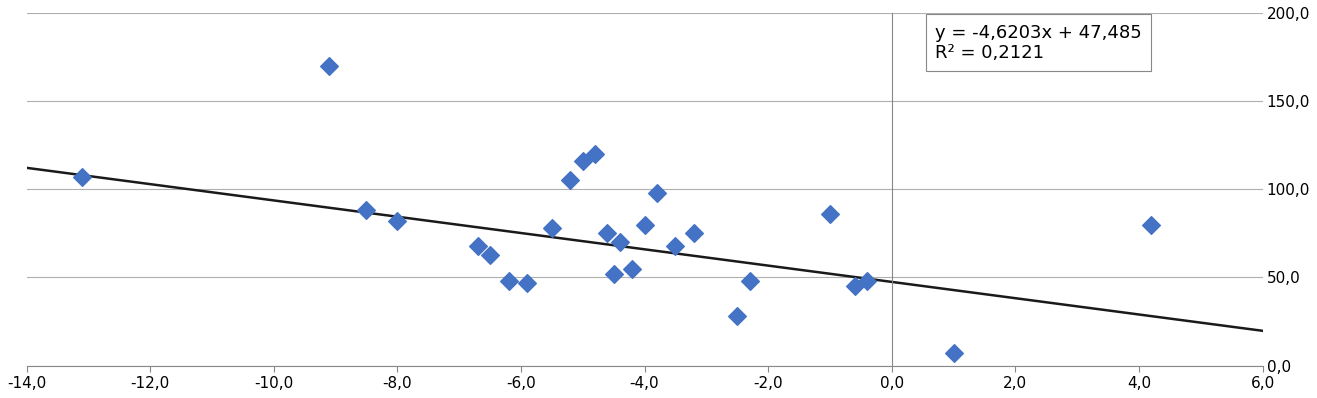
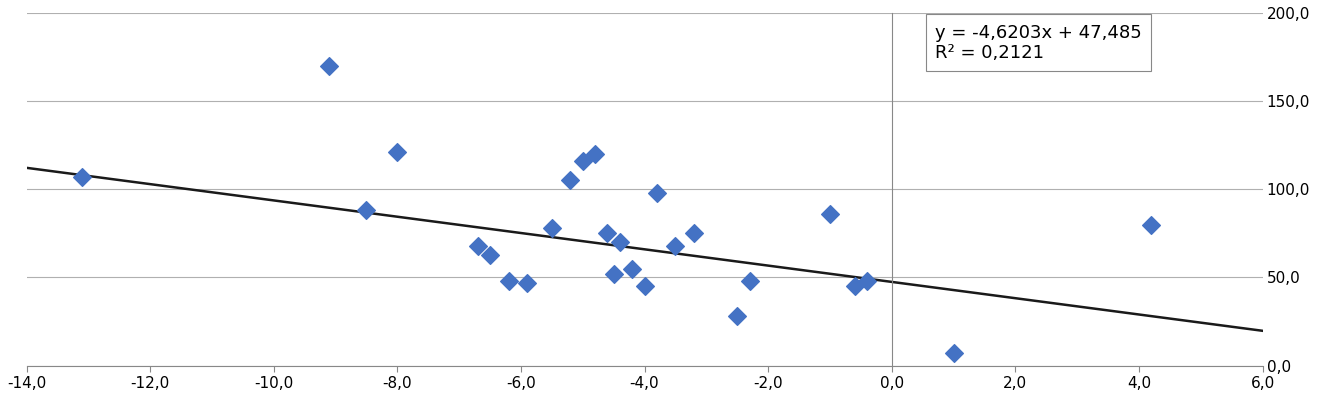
-8,0: 82 -> 121
-4,0: 80 -> 45
